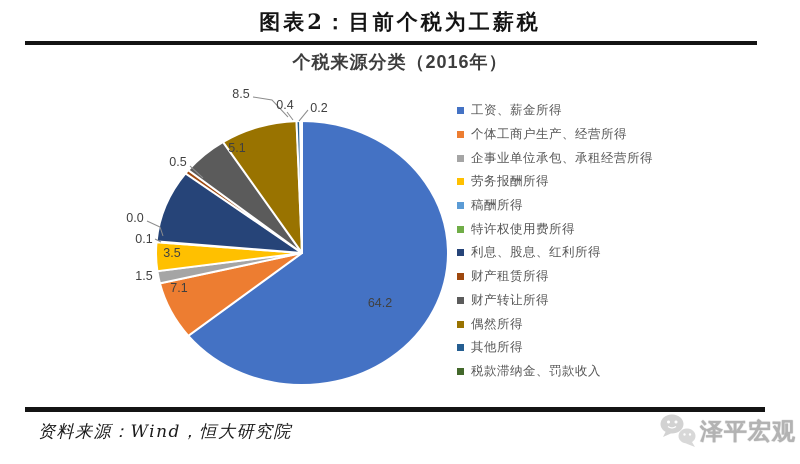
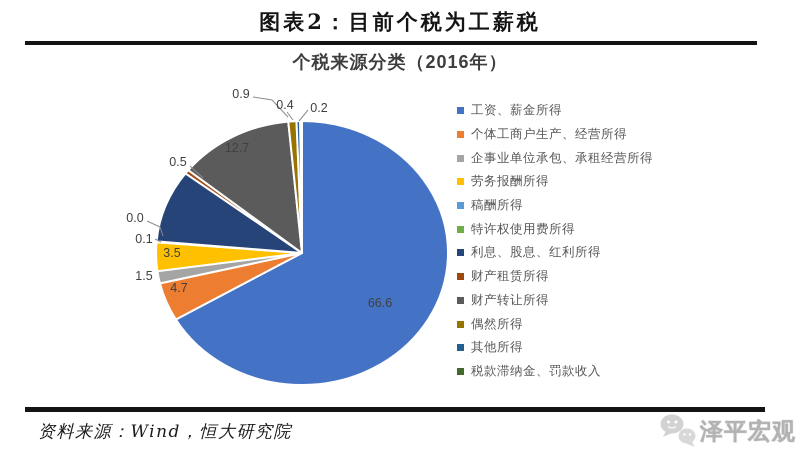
工资、薪金所得: 64.2 -> 66.6
个体工商户生产、经营所得: 7.1 -> 4.7
财产转让所得: 5.1 -> 12.7
偶然所得: 8.5 -> 0.9
